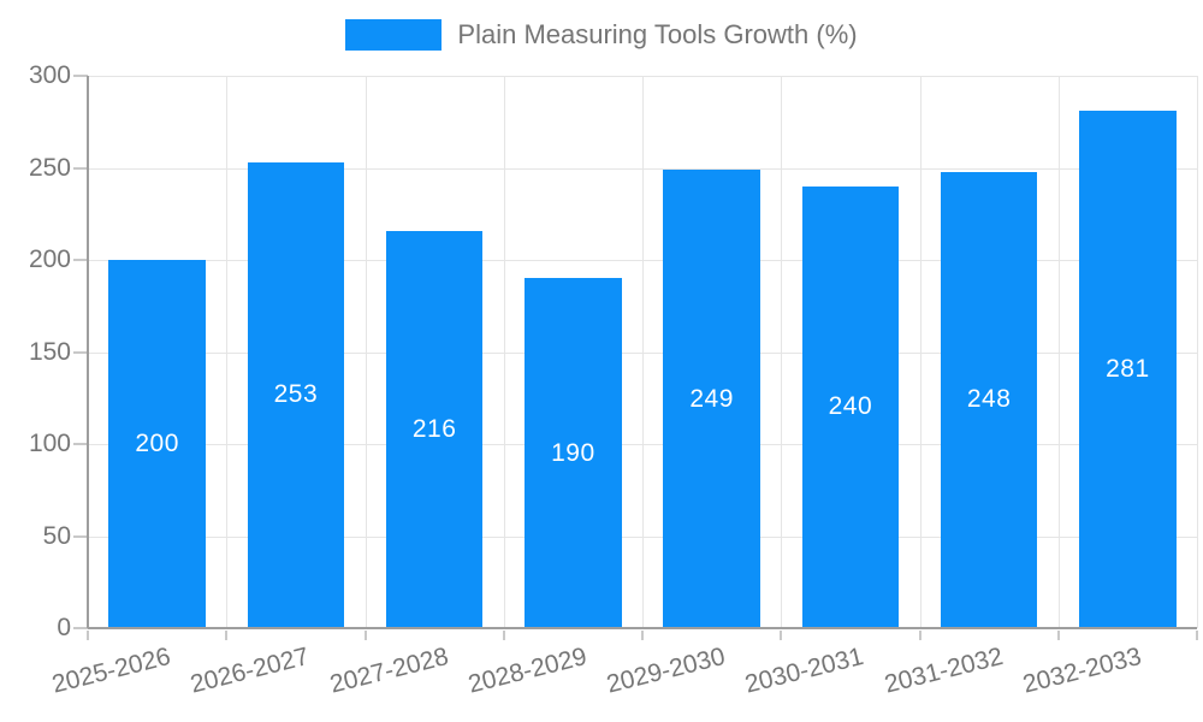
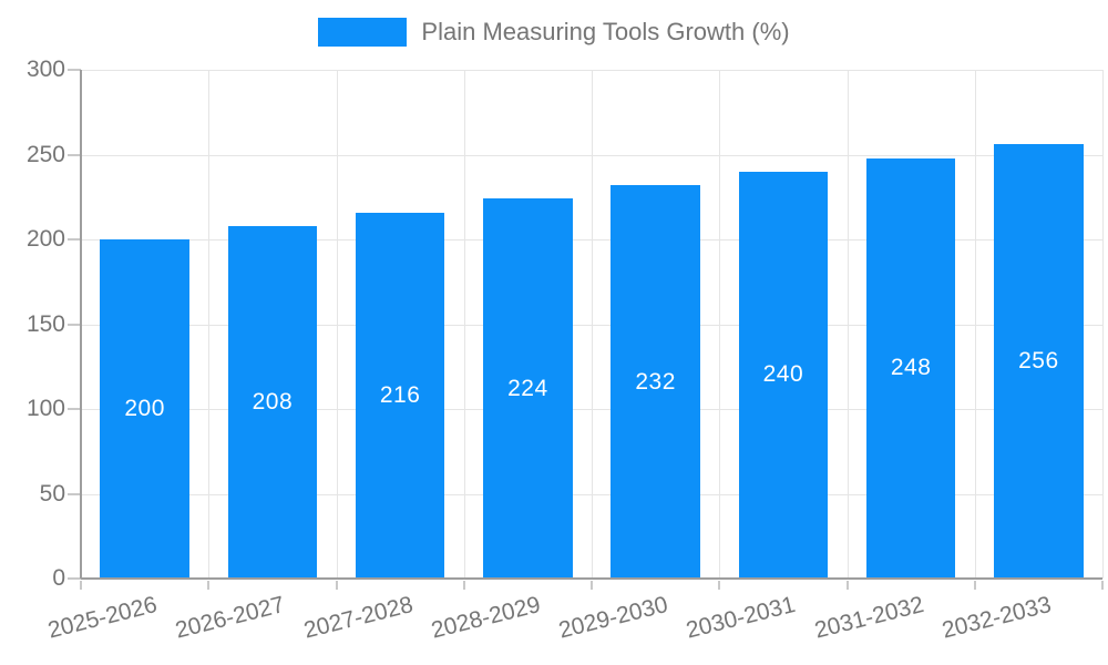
2026-2027: 253 -> 208
2028-2029: 190 -> 224
2029-2030: 249 -> 232
2032-2033: 281 -> 256
